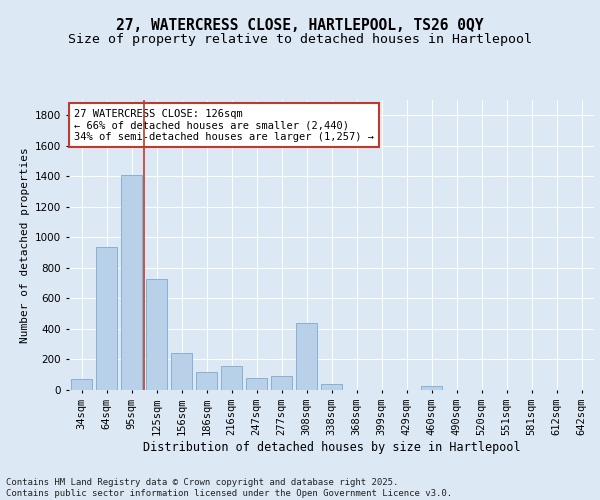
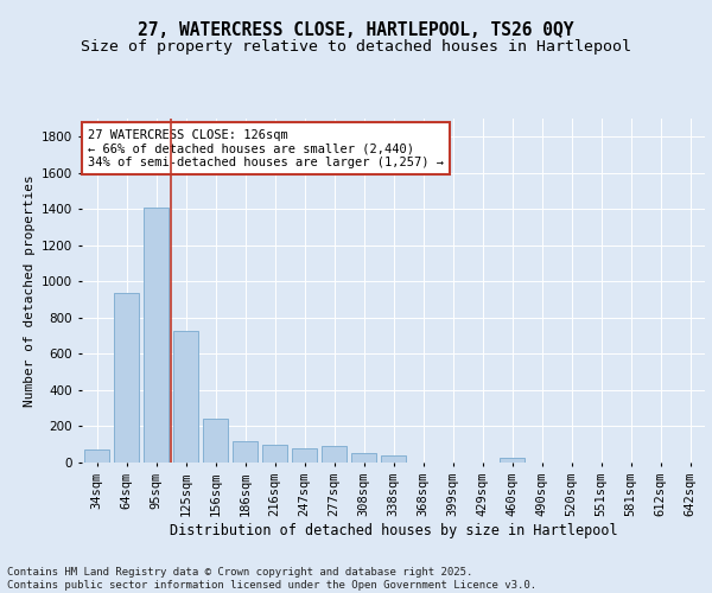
216sqm: 160 -> 100
308sqm: 440 -> 50
